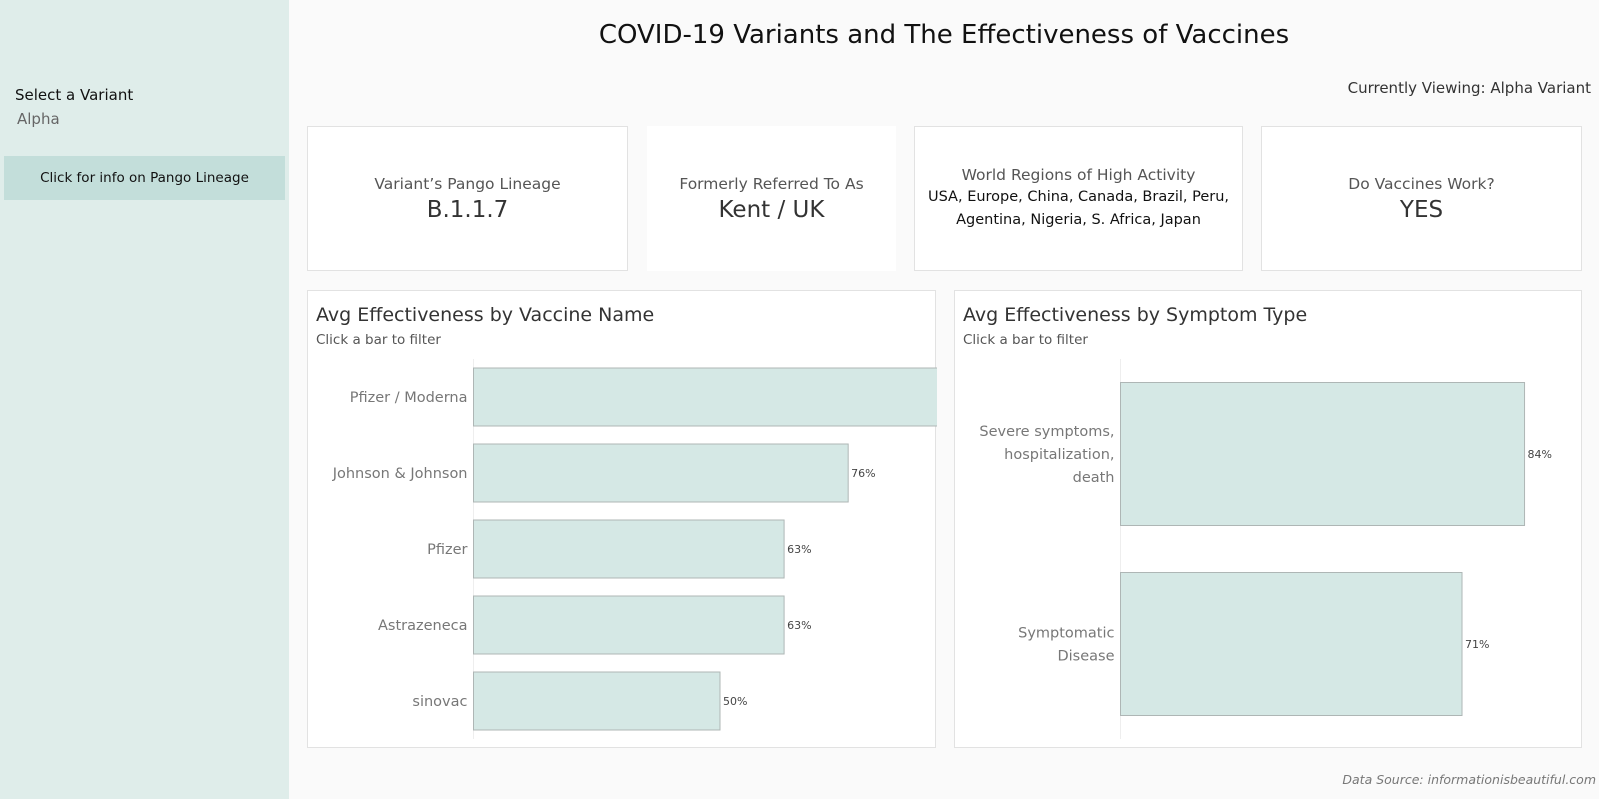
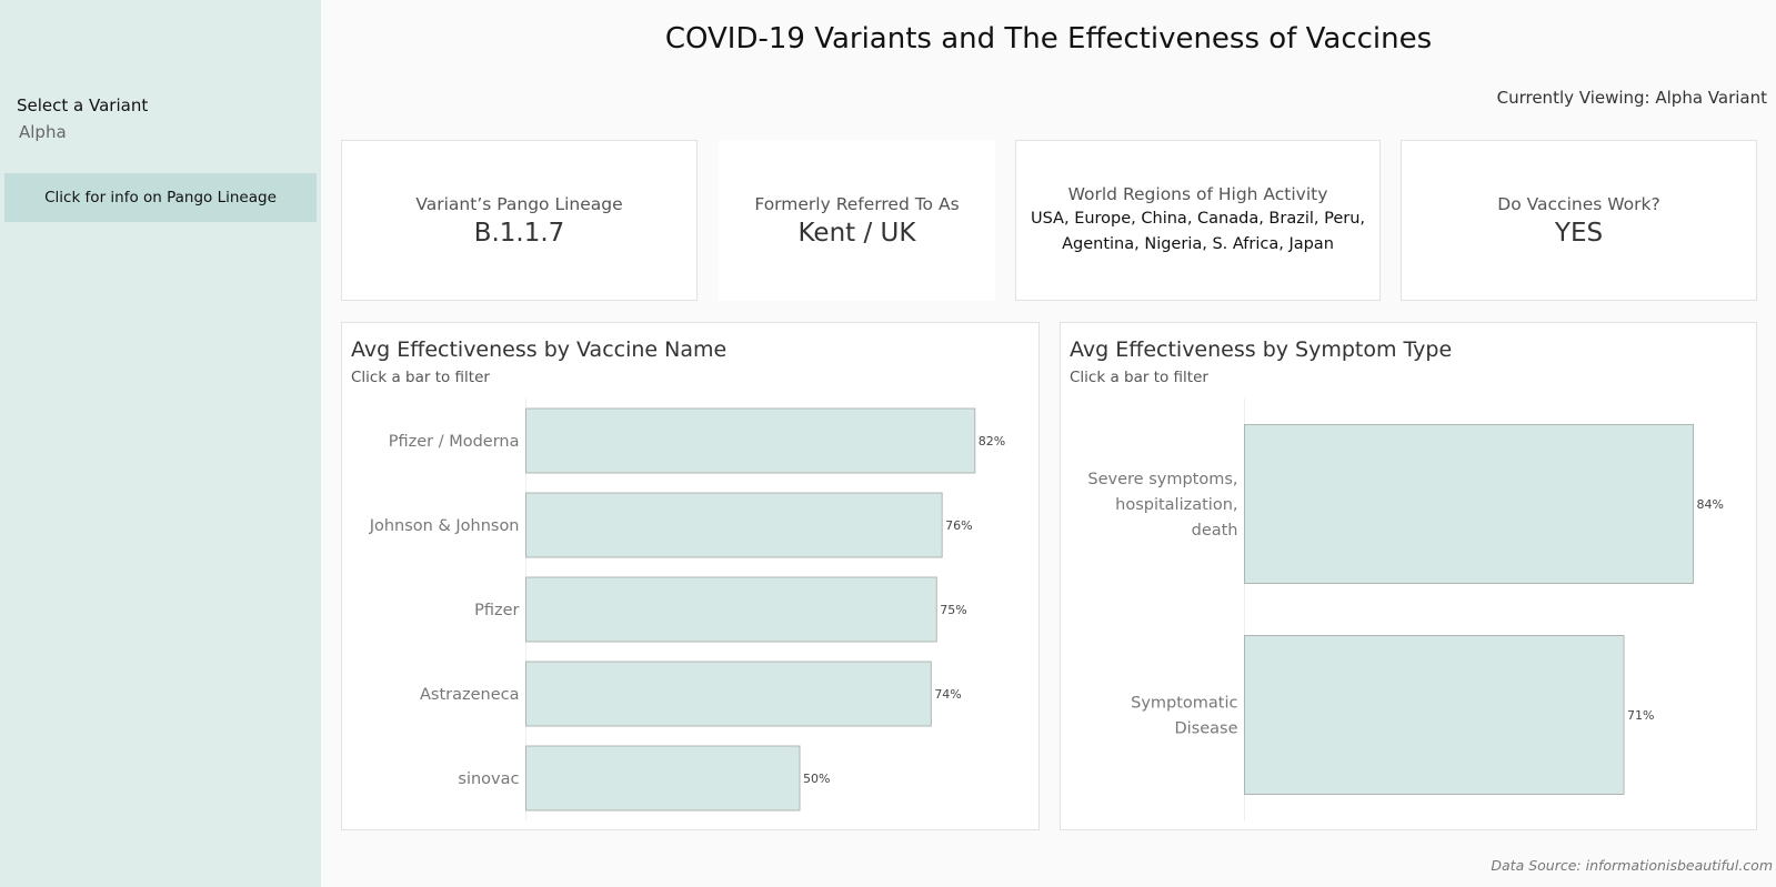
Avg Effectiveness by Vaccine Name/Pfizer / Moderna: 95% -> 82%
Avg Effectiveness by Vaccine Name/Pfizer: 63% -> 75%
Avg Effectiveness by Vaccine Name/Astrazeneca: 63% -> 74%
